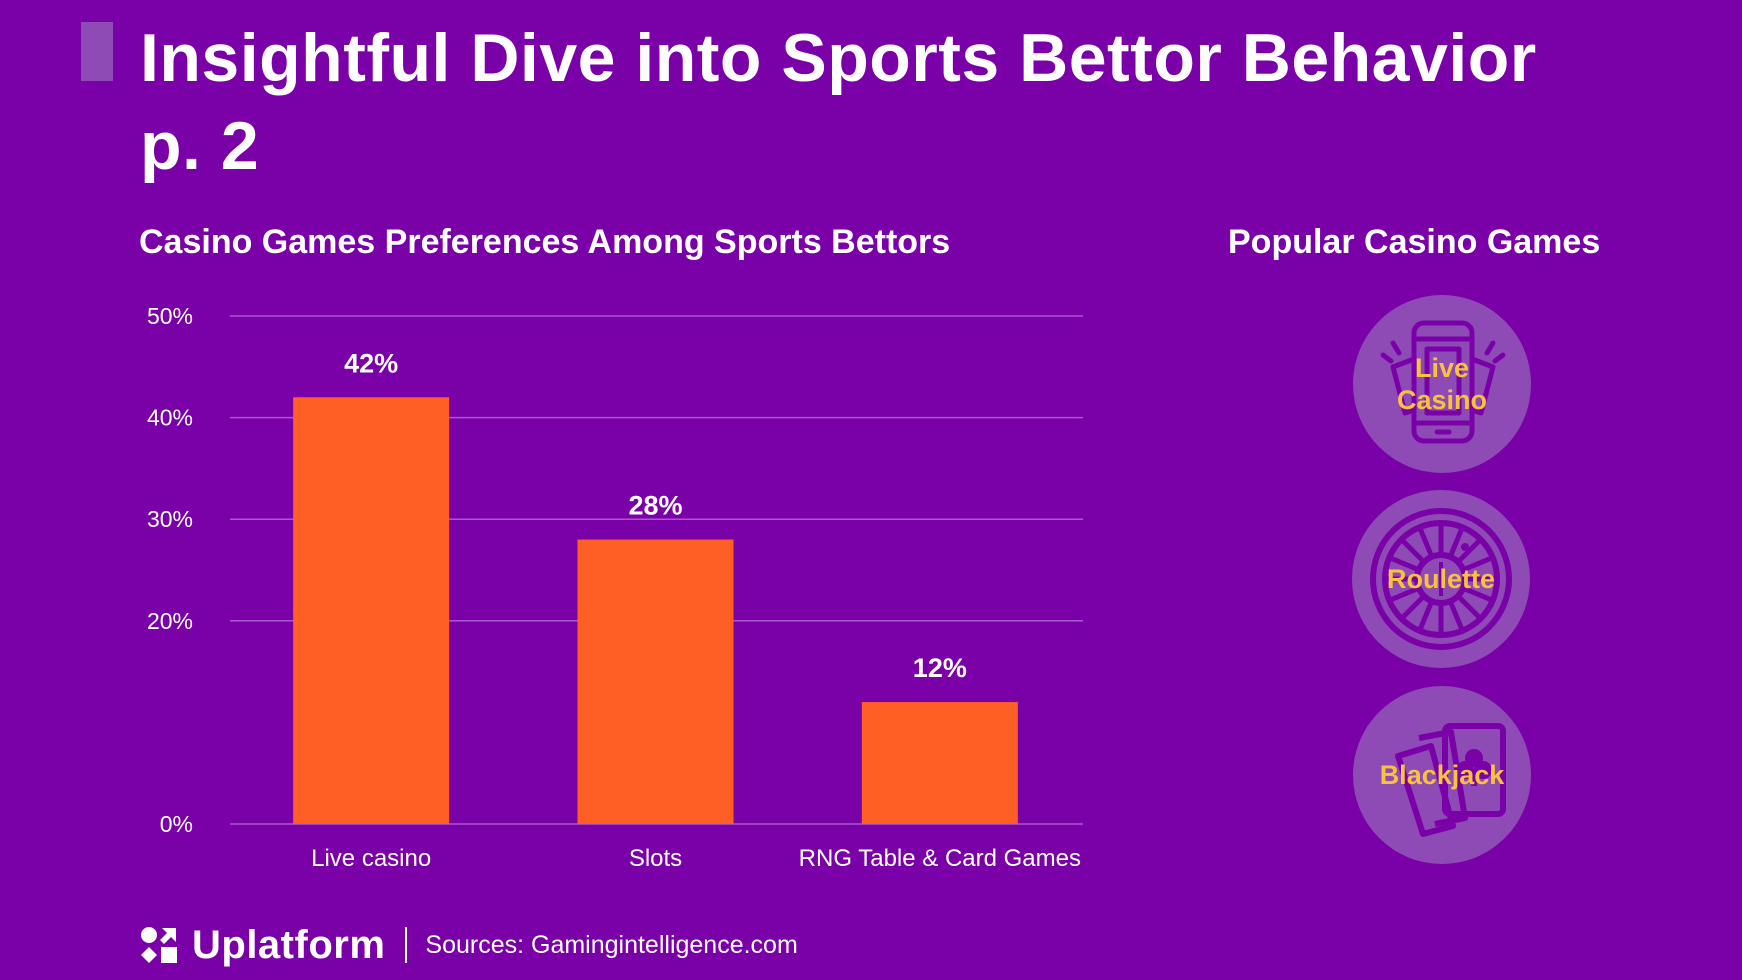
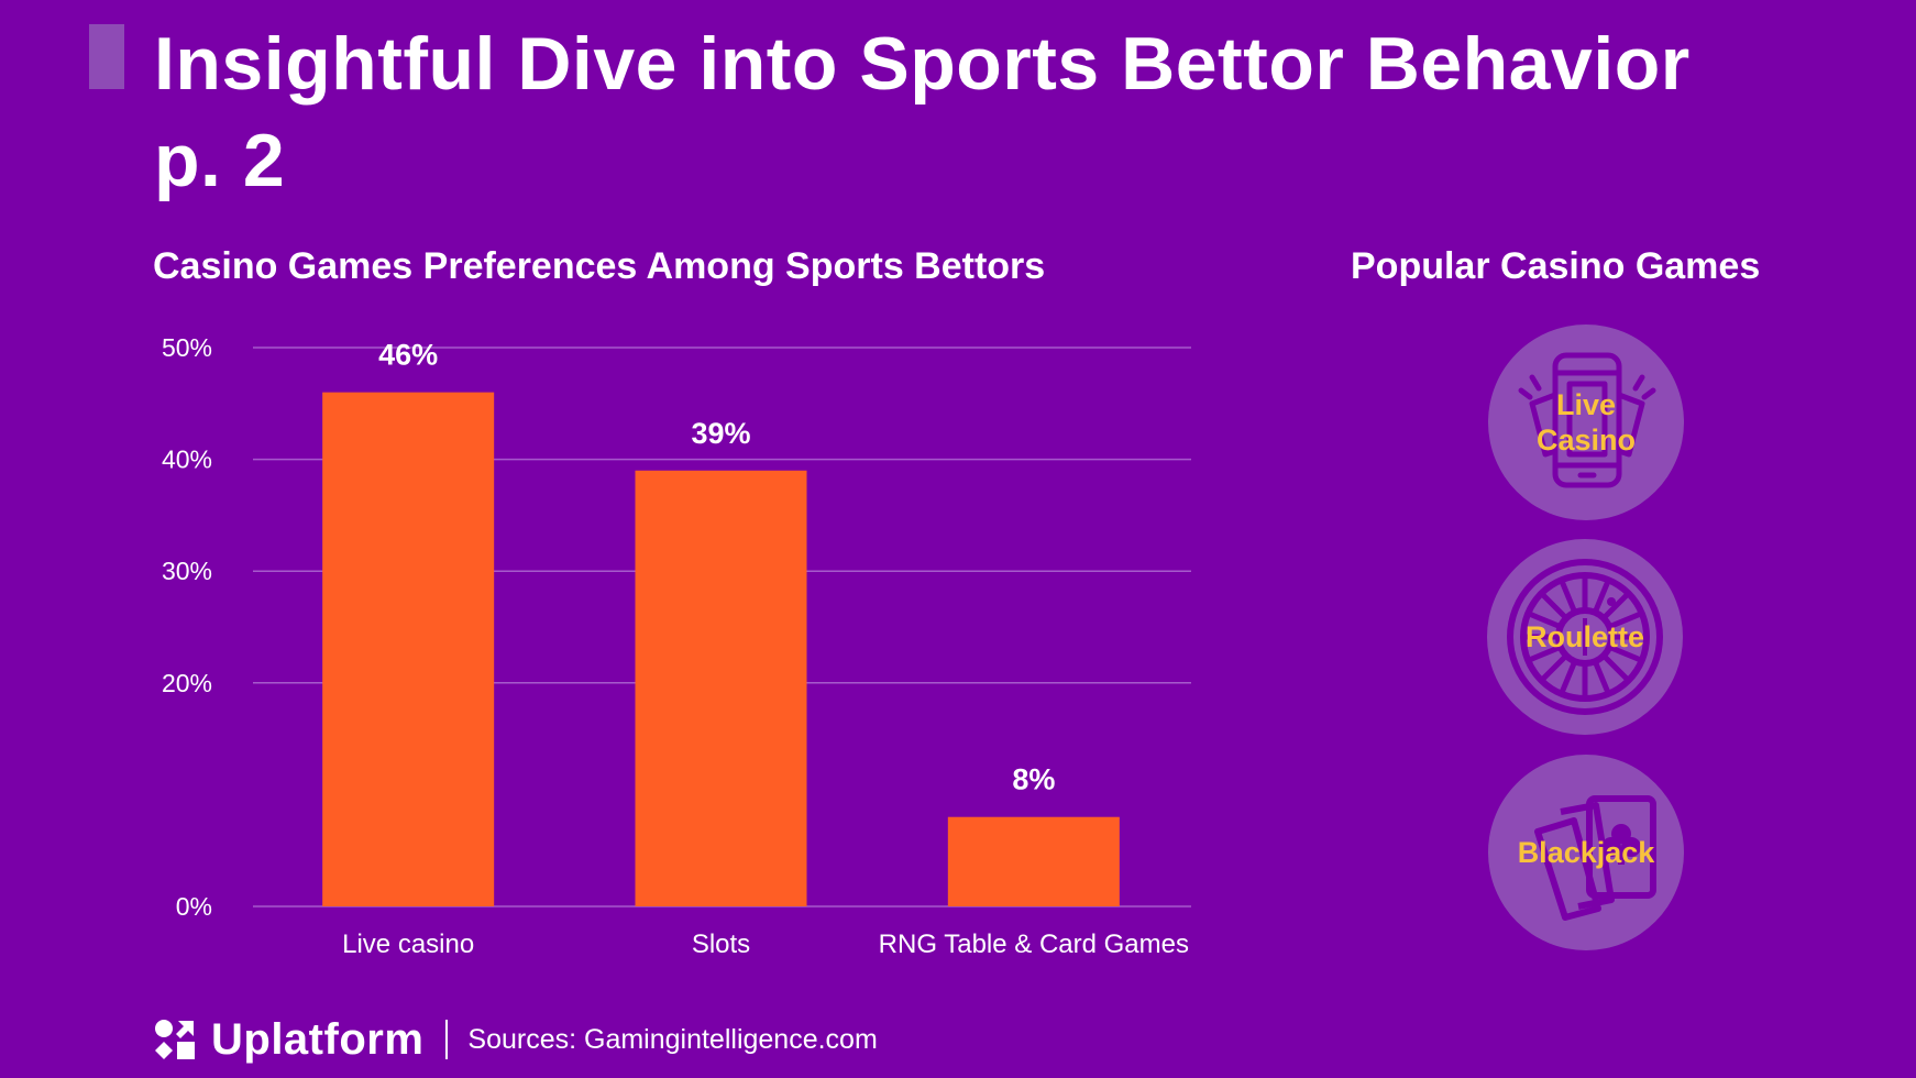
Live casino: 42% -> 46%
Slots: 28% -> 39%
RNG Table & Card Games: 12% -> 8%
